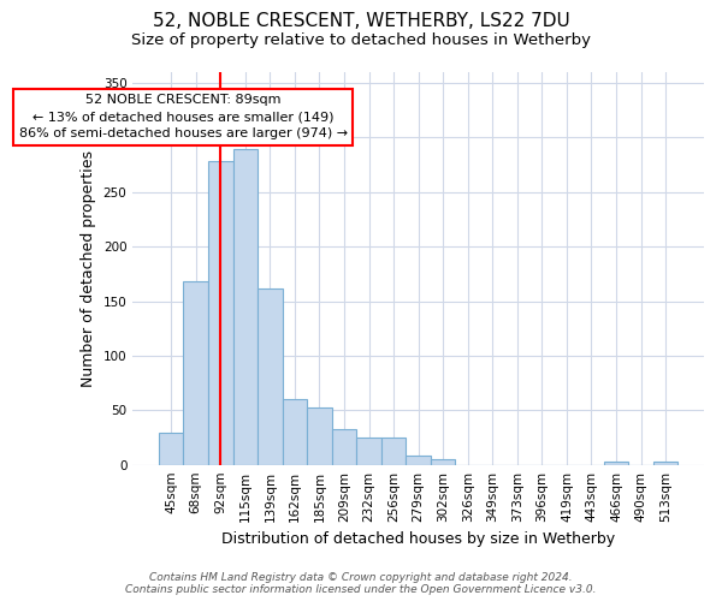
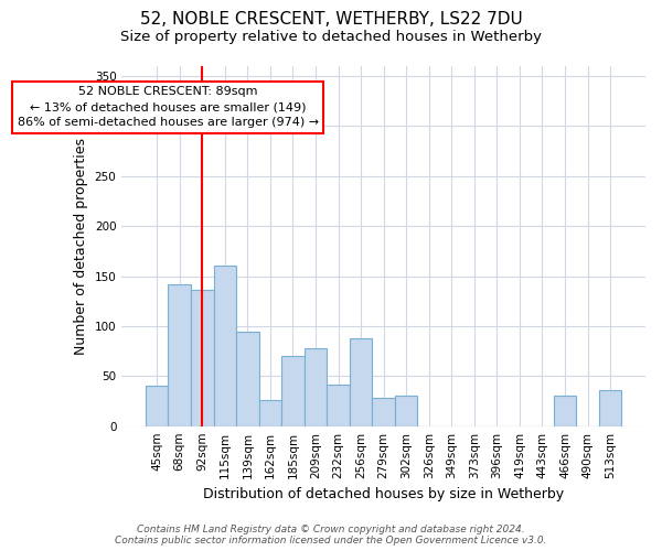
45sqm: 29 -> 40
68sqm: 168 -> 142
92sqm: 278 -> 136
115sqm: 290 -> 160
139sqm: 162 -> 94
162sqm: 60 -> 26
185sqm: 53 -> 70
209sqm: 33 -> 78
232sqm: 25 -> 42
256sqm: 25 -> 88
279sqm: 9 -> 28
302sqm: 5 -> 30
466sqm: 3 -> 30
513sqm: 3 -> 36
